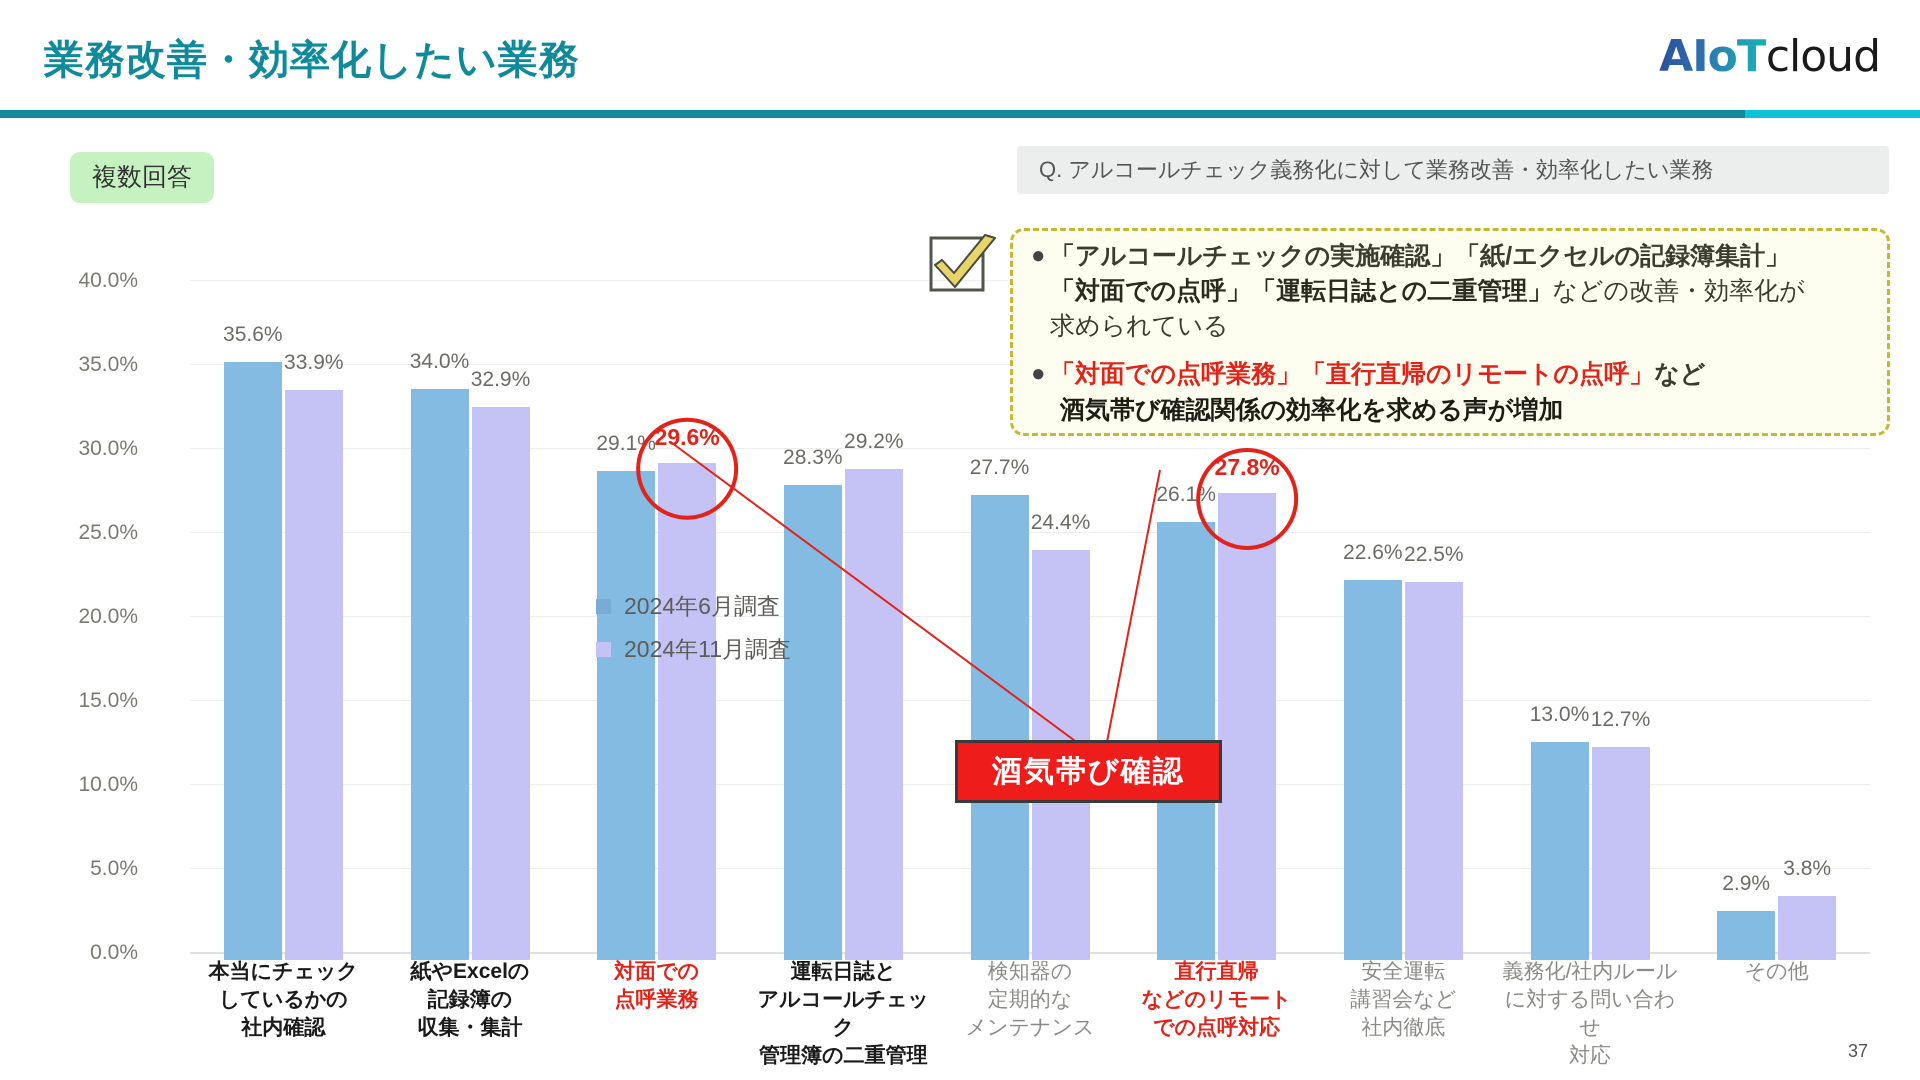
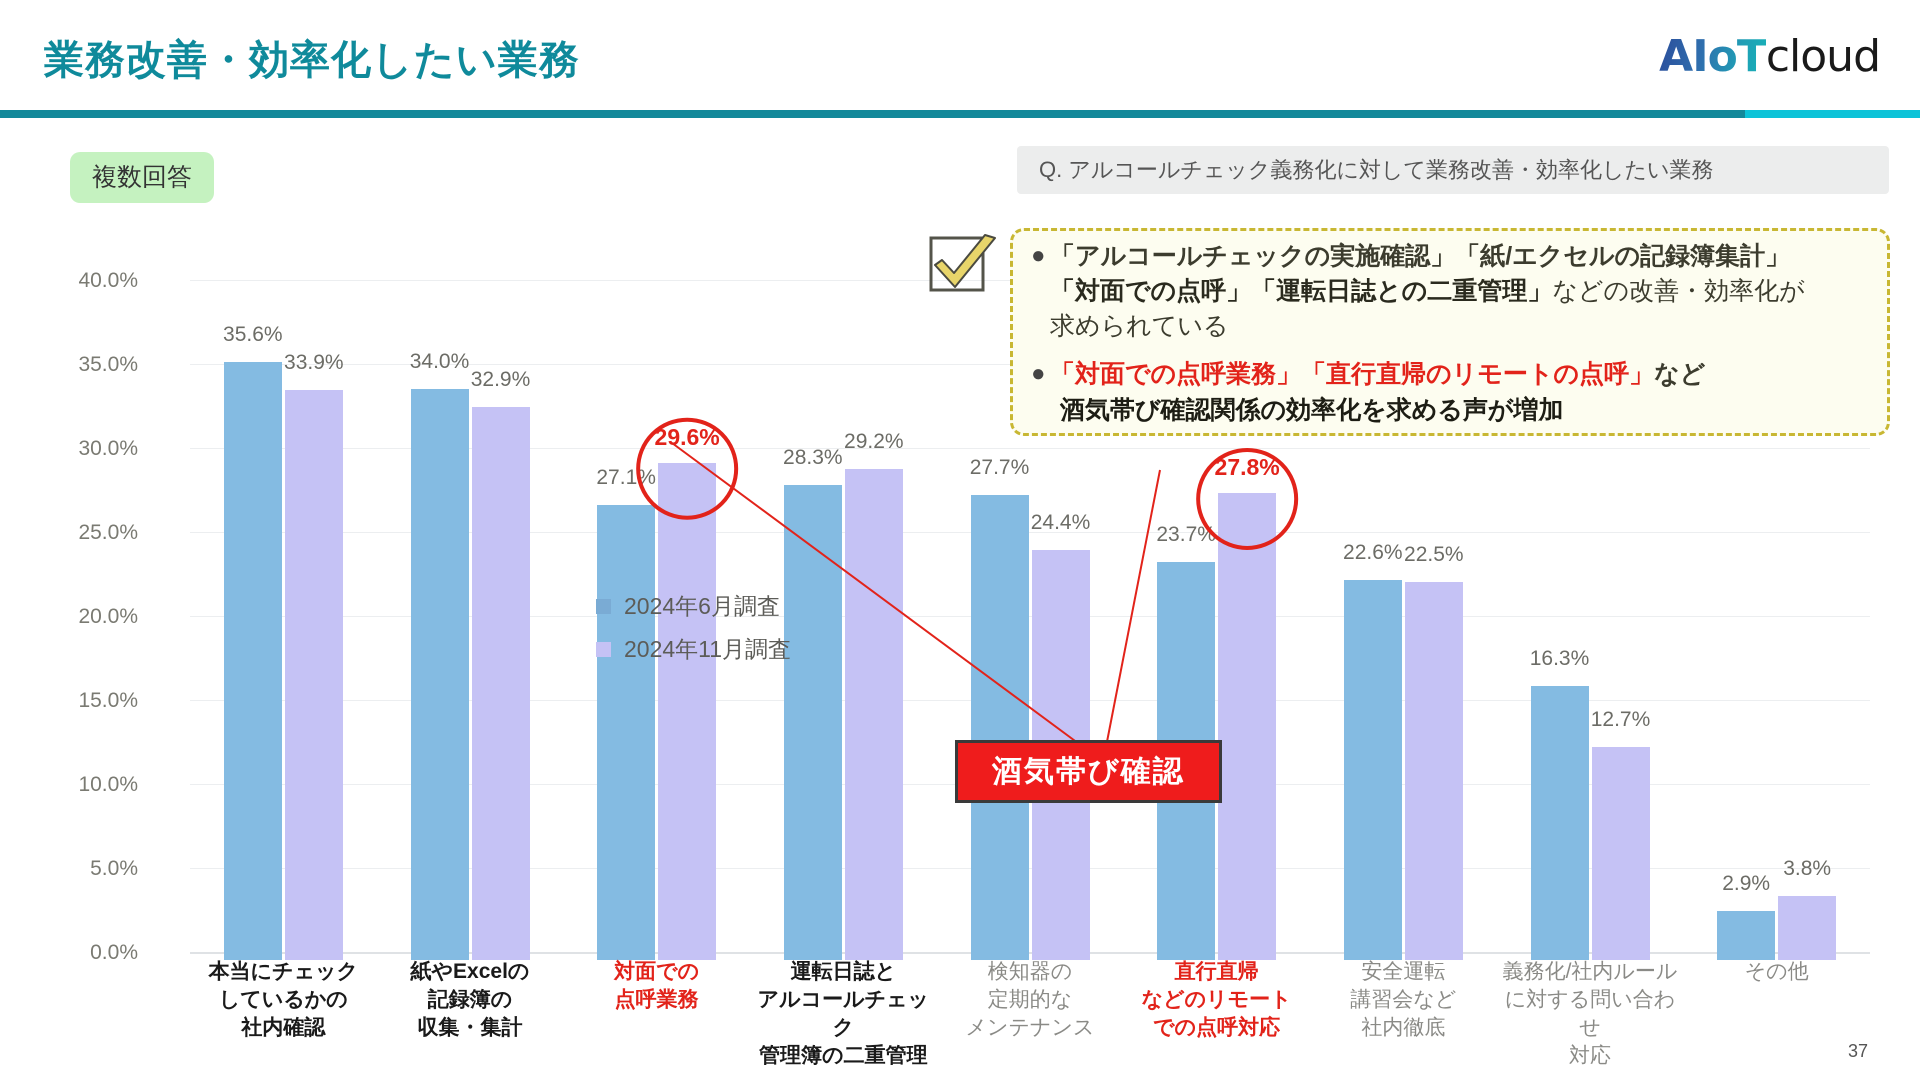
2024年6月調査/対面での 点呼業務: 29.1% -> 27.1%
2024年6月調査/直行直帰 などのリモート での点呼対応: 26.1% -> 23.7%
2024年6月調査/義務化/社内ルール に対する問い合わせ 対応: 13.0% -> 16.3%
